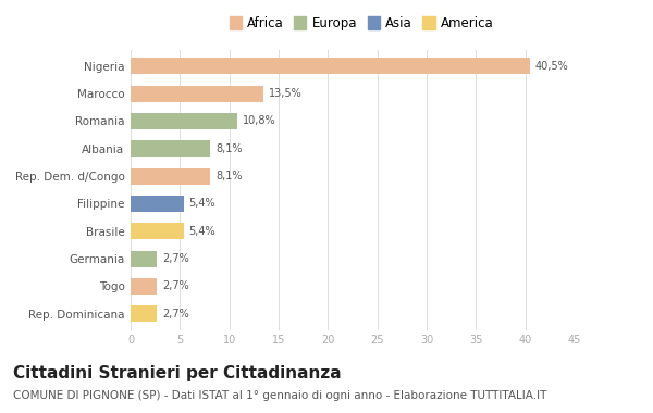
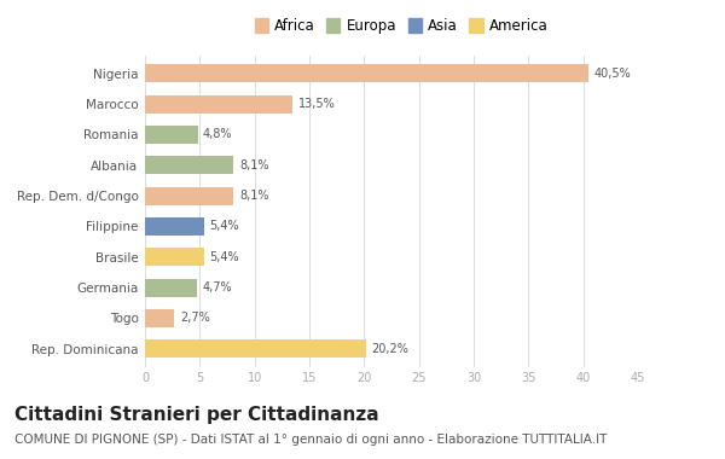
Romania: 10,8% -> 4,8%
Germania: 2,7% -> 4,7%
Rep. Dominicana: 2,7% -> 20,2%
